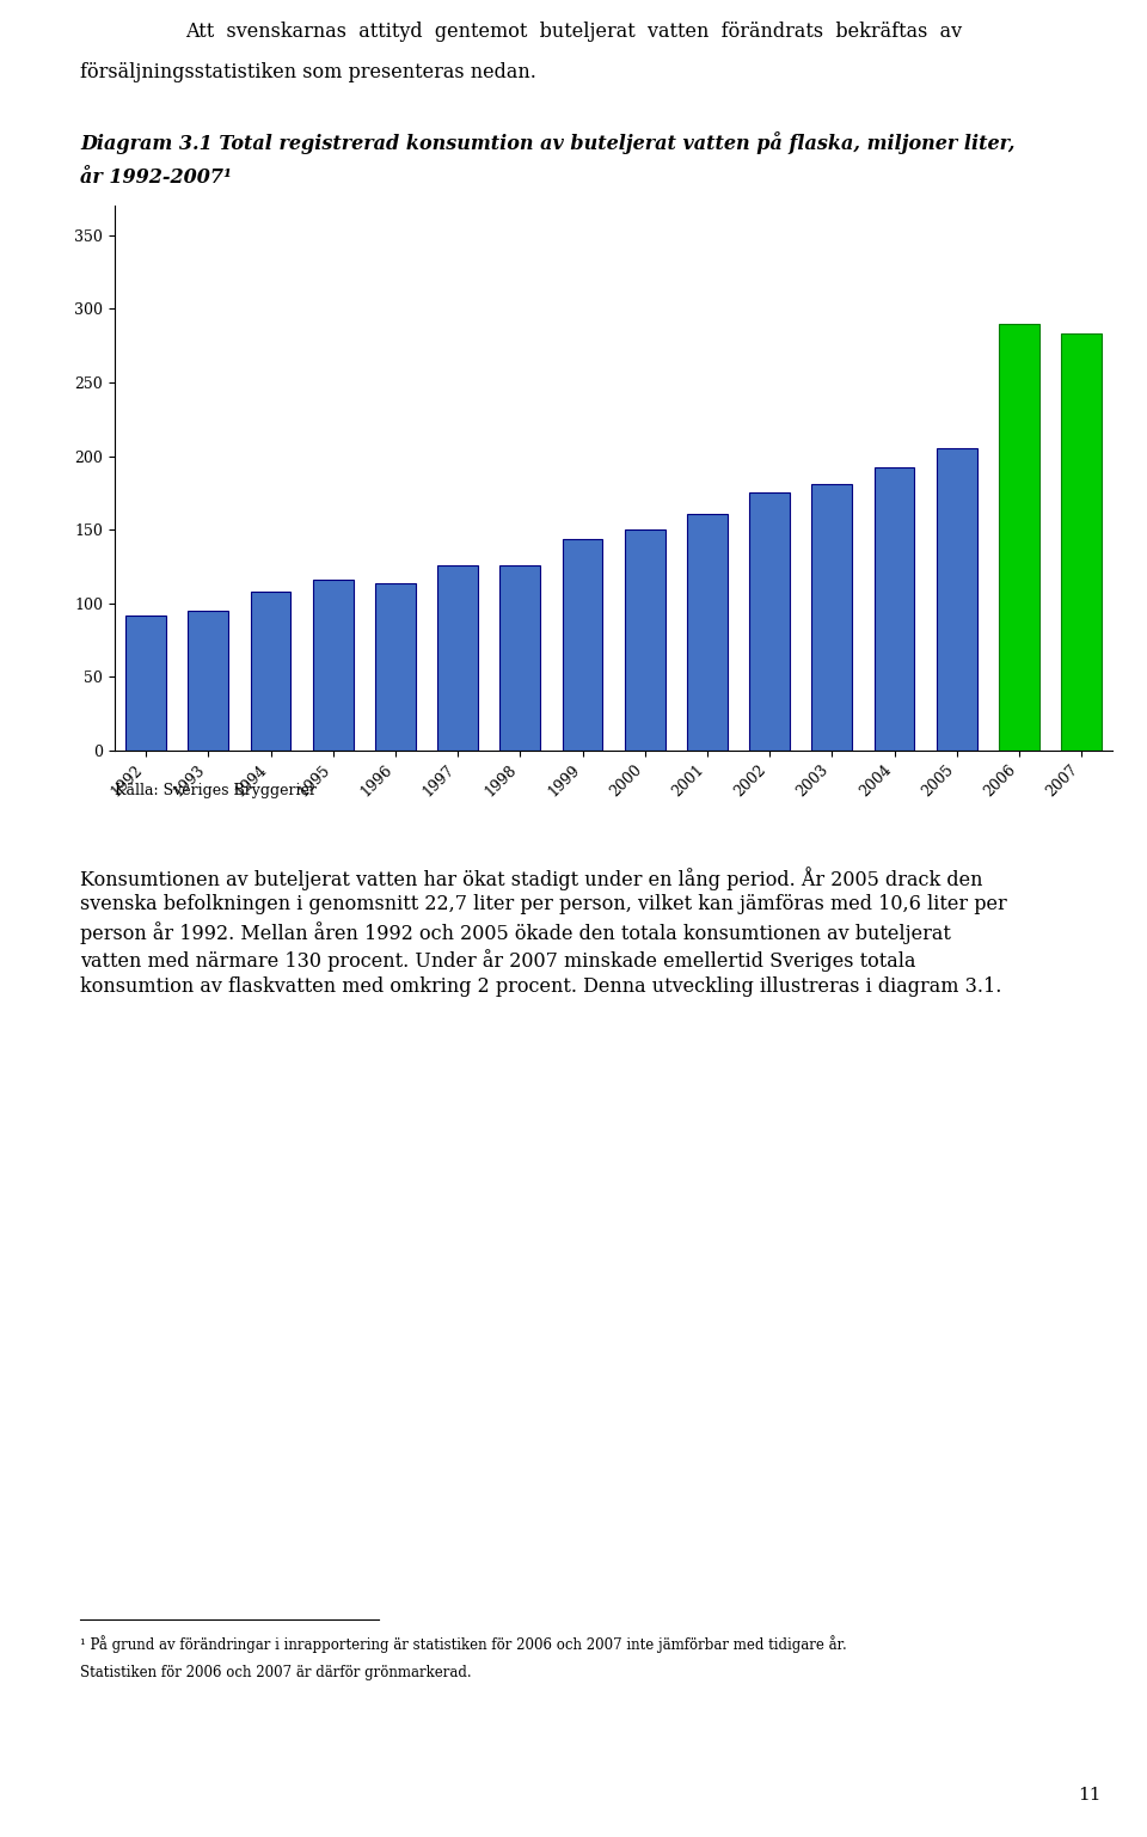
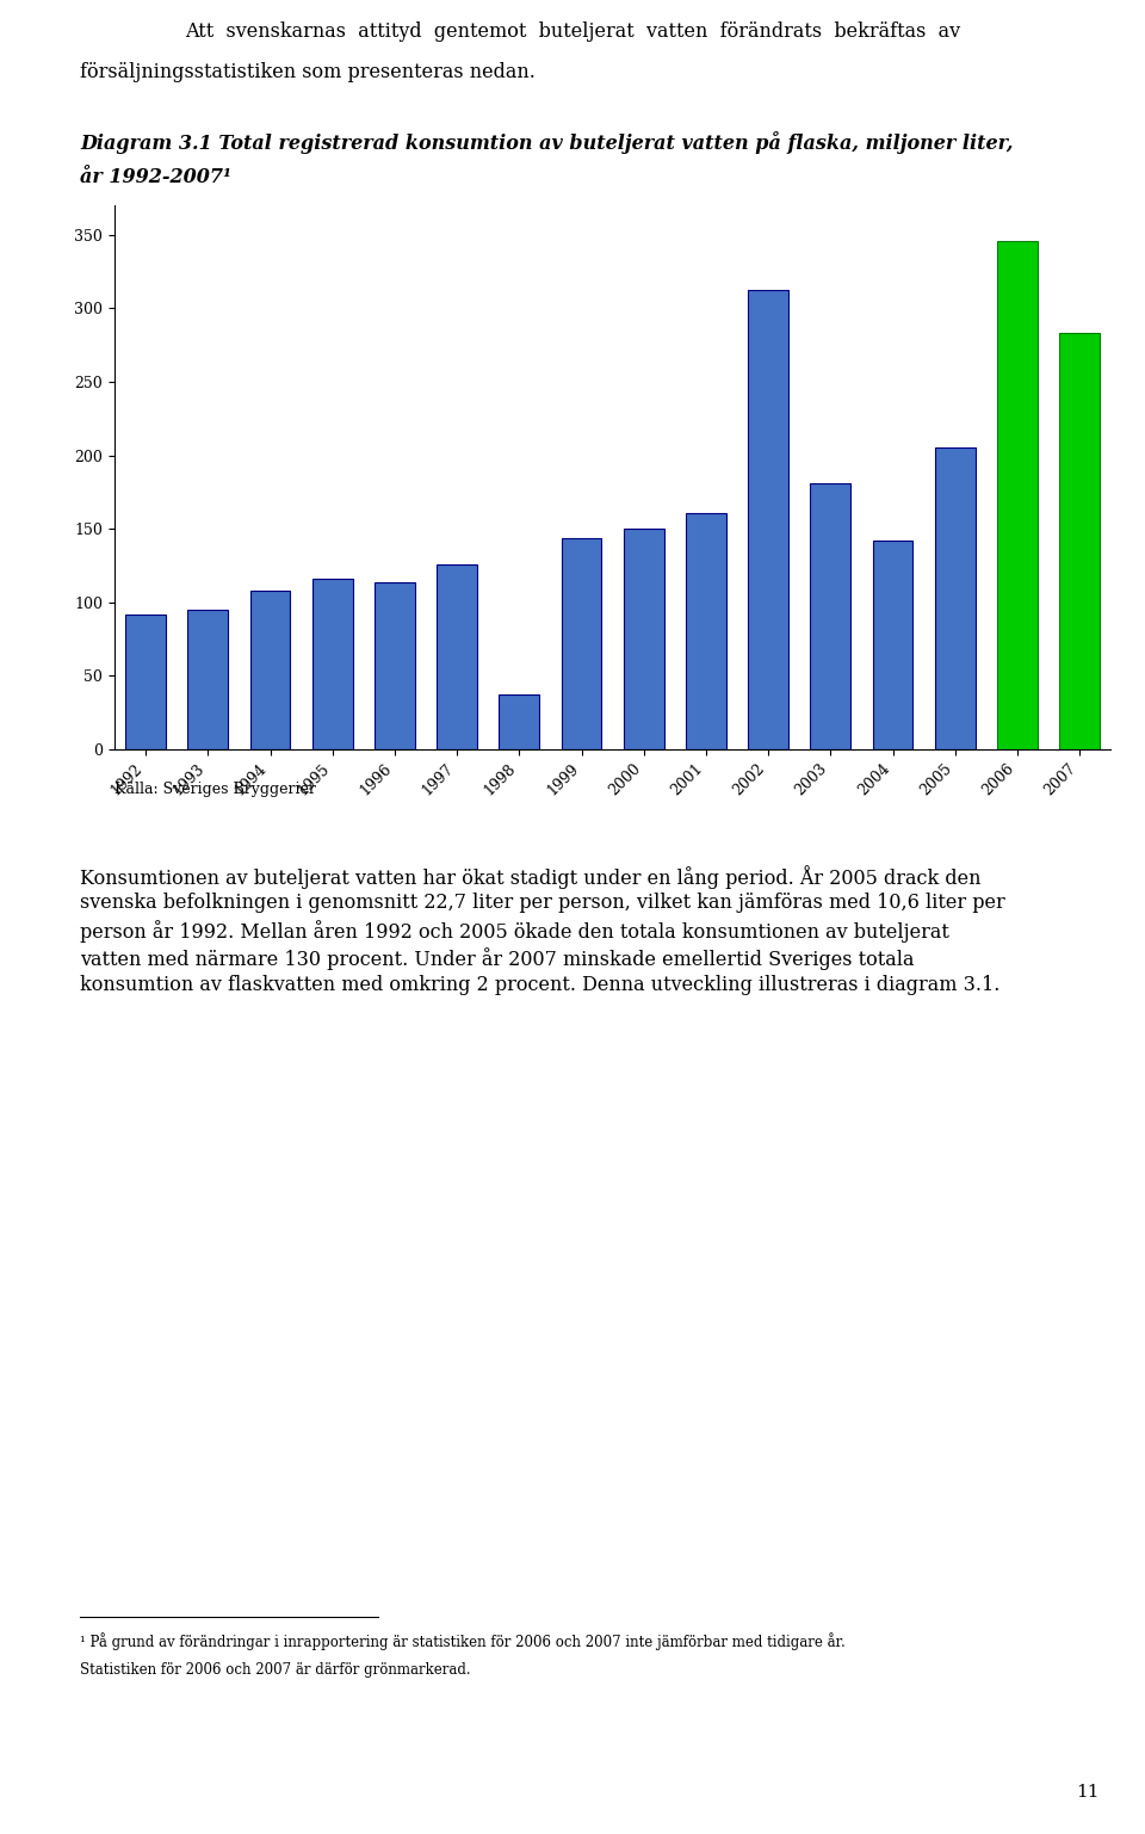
1998: 126 -> 37
2002: 175 -> 312
2004: 192 -> 142
2006: 290 -> 346
